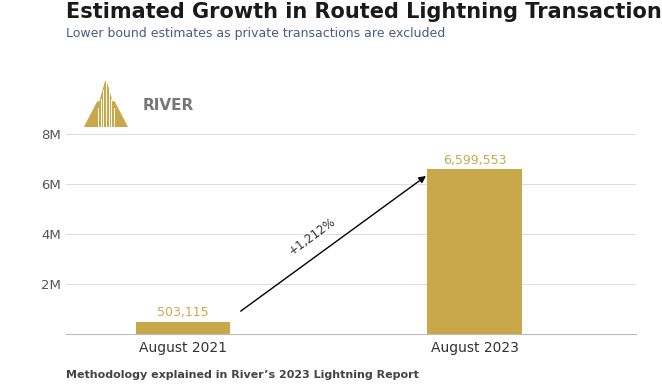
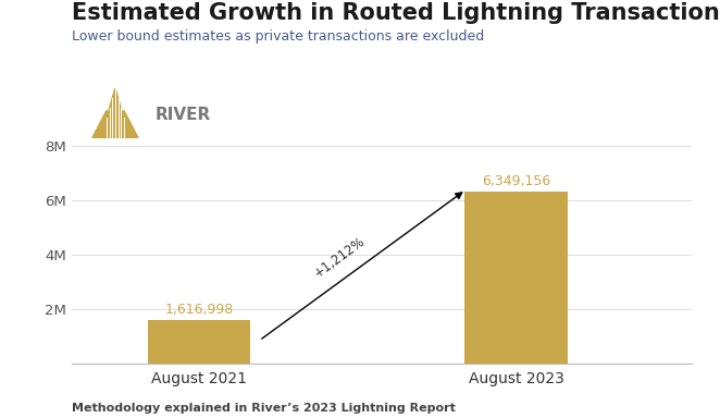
August 2021: 503,115 -> 1,616,998
August 2023: 6,599,553 -> 6,349,156
